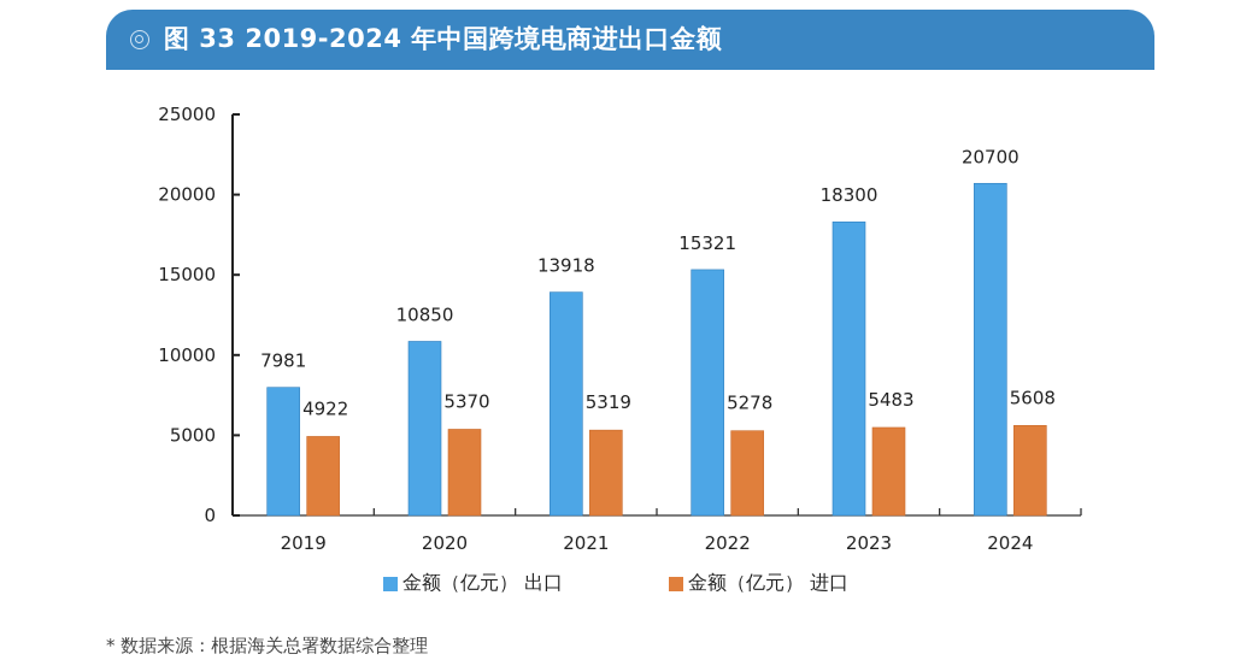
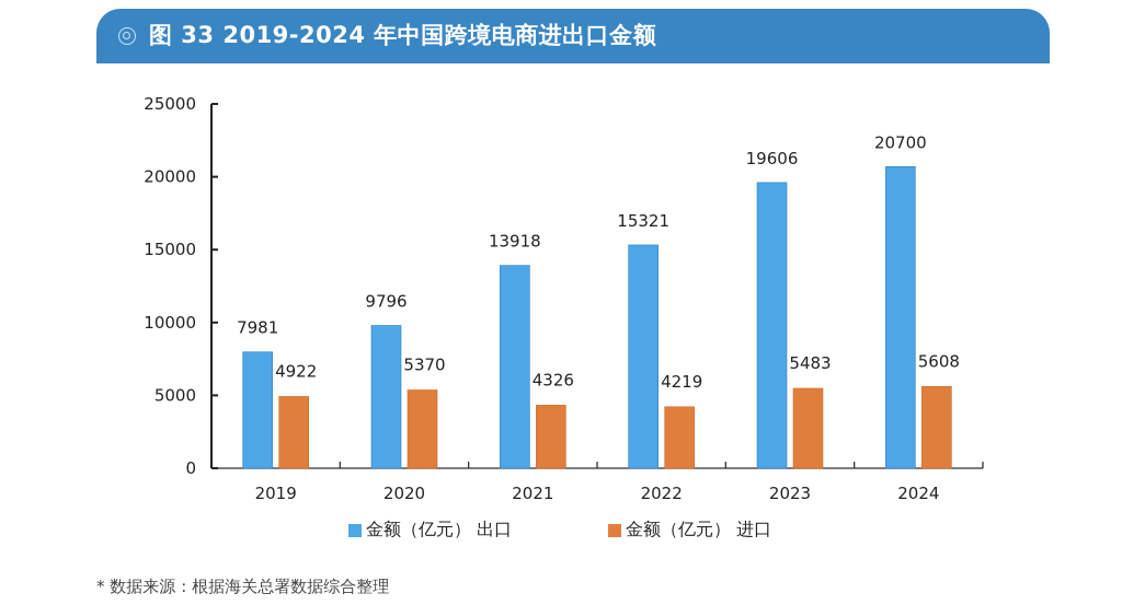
金额（亿元） 出口/2020: 10850 -> 9796
金额（亿元） 进口/2021: 5319 -> 4326
金额（亿元） 进口/2022: 5278 -> 4219
金额（亿元） 出口/2023: 18300 -> 19606
